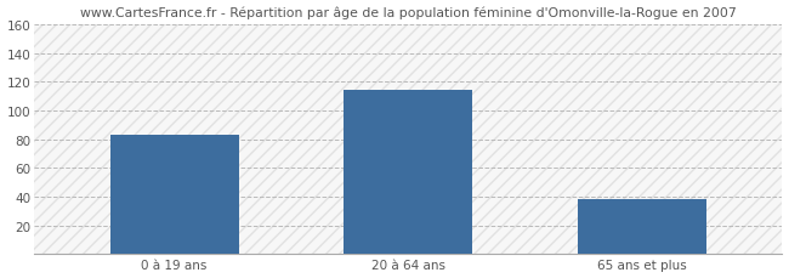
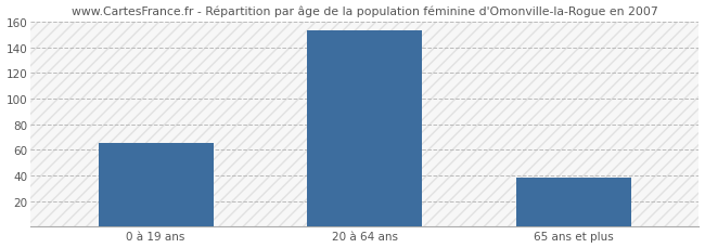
0 à 19 ans: 83 -> 65
20 à 64 ans: 114 -> 153
